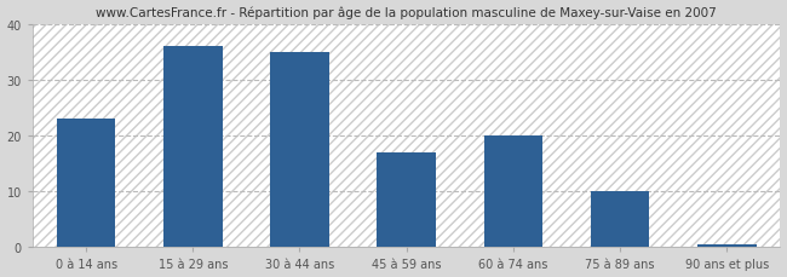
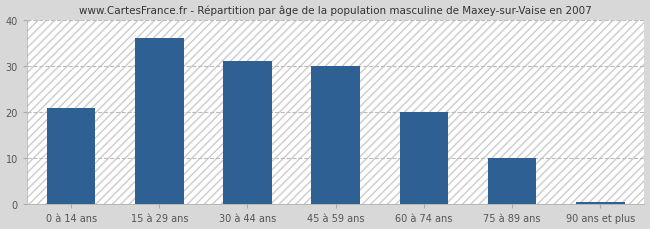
0 à 14 ans: 23.0 -> 21.0
30 à 44 ans: 35.0 -> 31.0
45 à 59 ans: 17.0 -> 30.0
